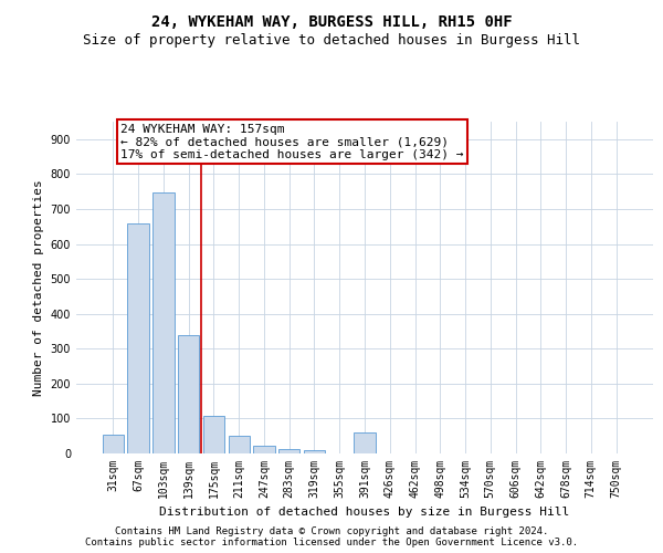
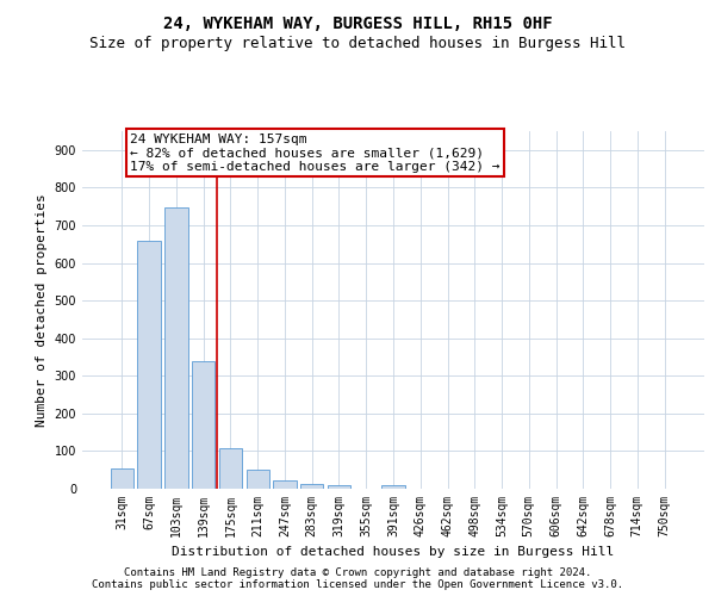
391sqm: 60 -> 8
